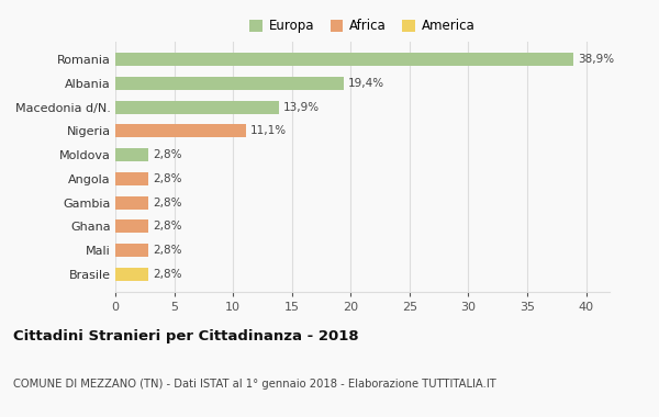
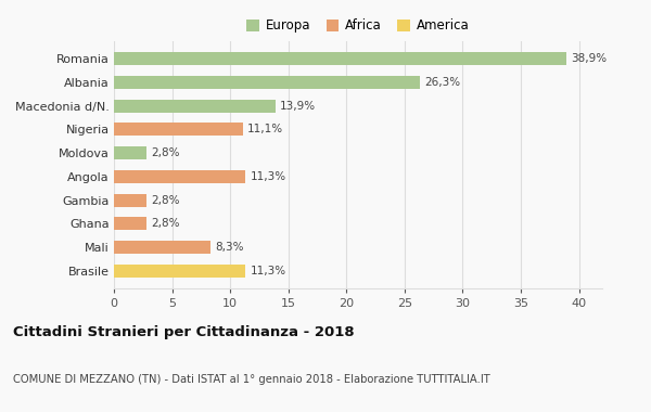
Albania: 19,4% -> 26,3%
Angola: 2,8% -> 11,3%
Mali: 2,8% -> 8,3%
Brasile: 2,8% -> 11,3%
